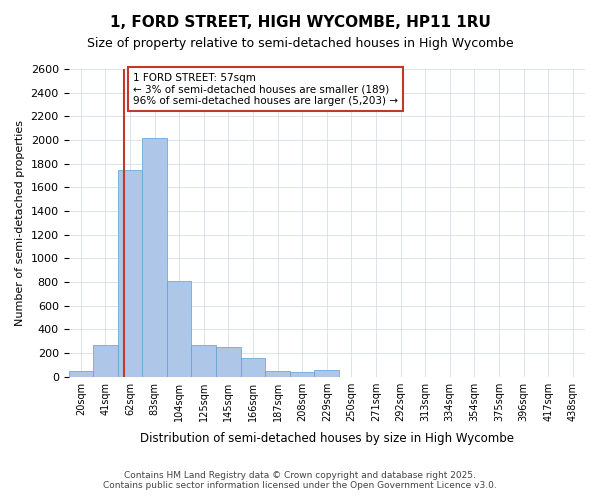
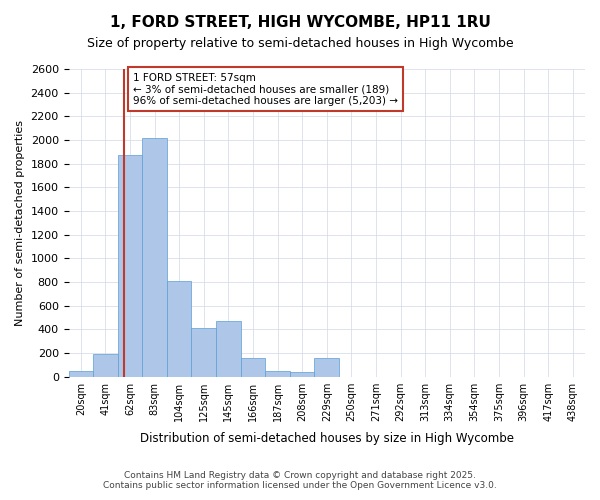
41sqm: 270 -> 190
62sqm: 1750 -> 1870
125sqm: 270 -> 410
145sqm: 250 -> 470
229sqm: 60 -> 160
